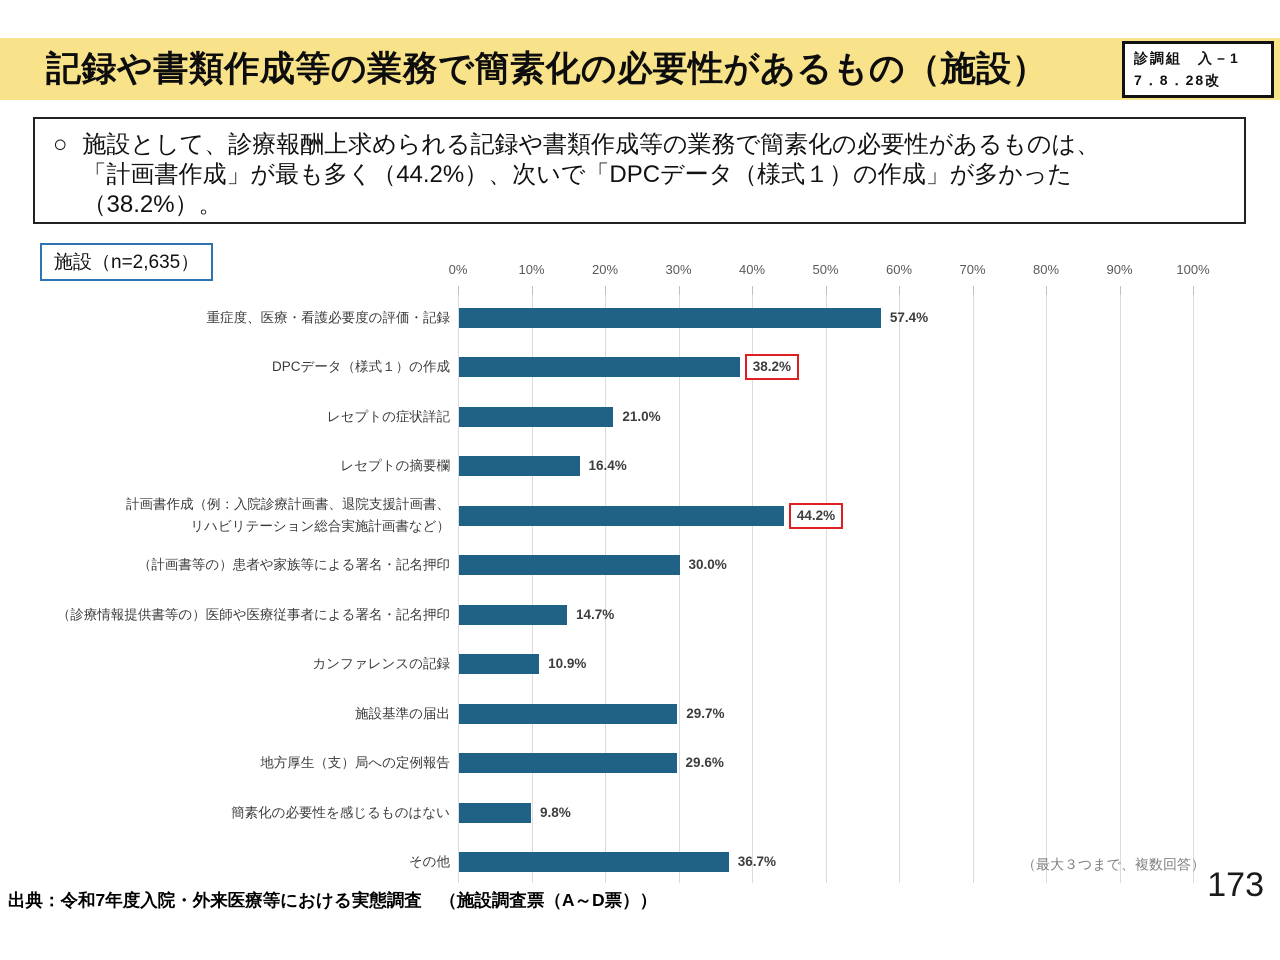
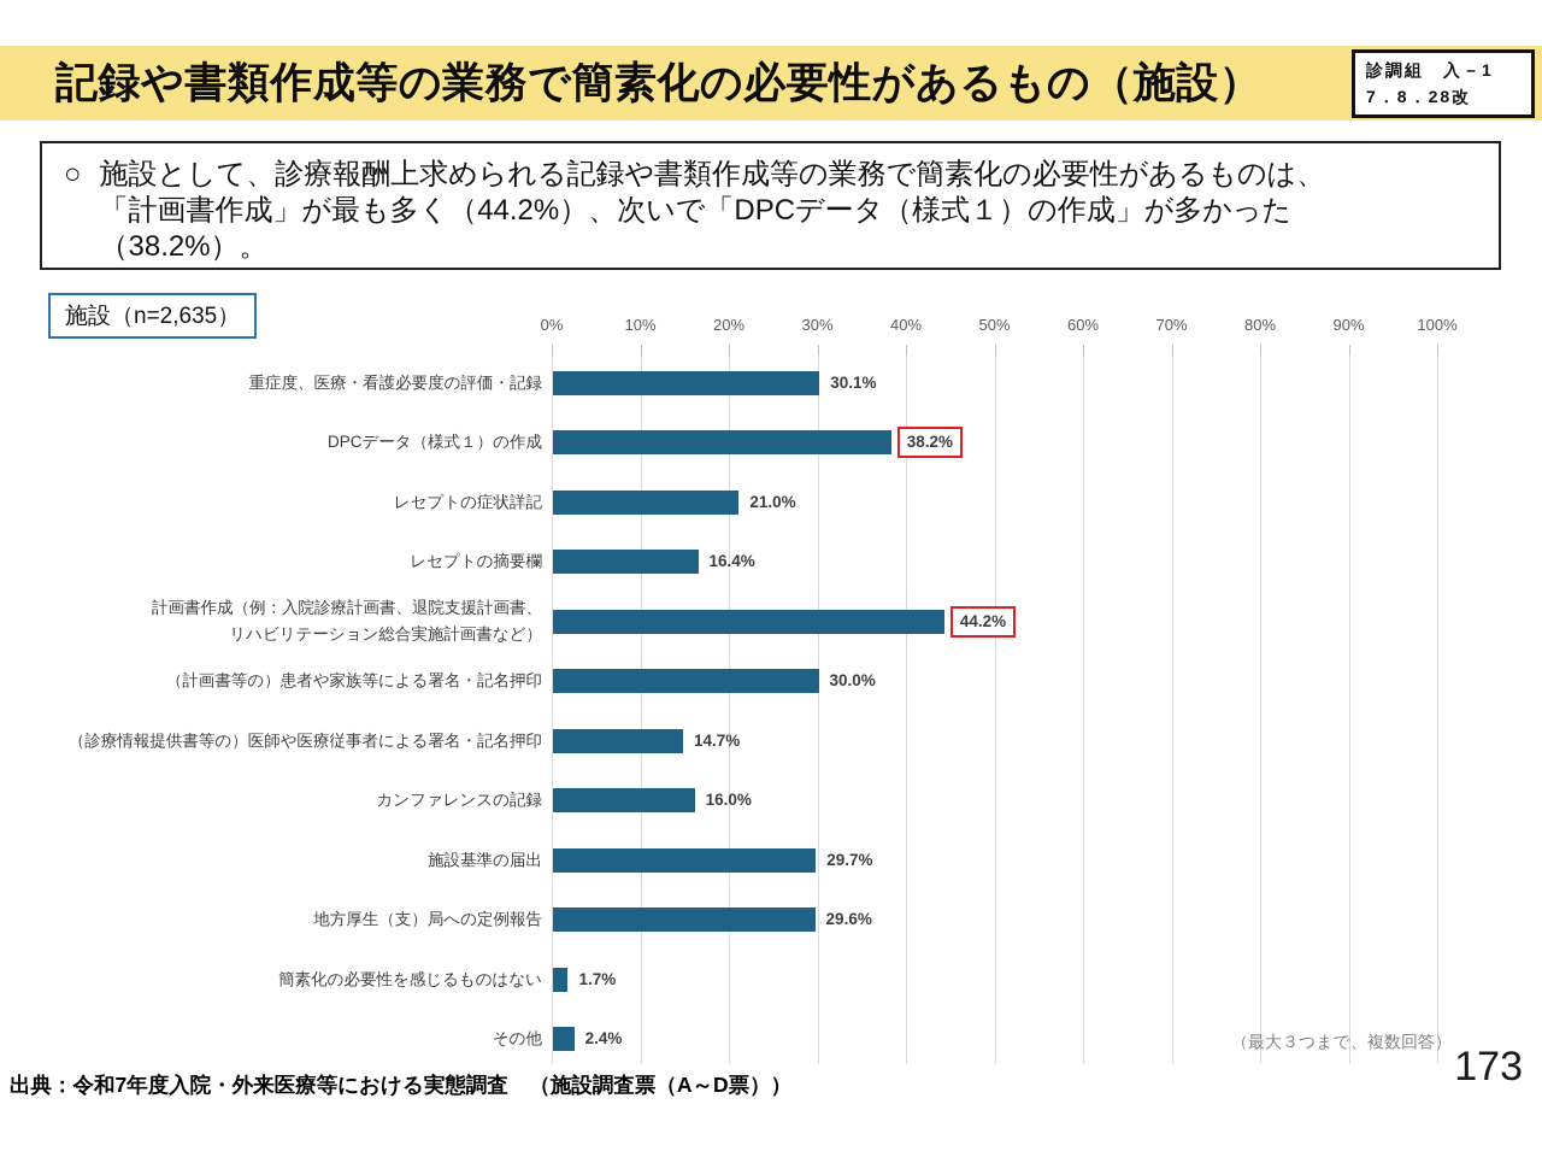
重症度、医療・看護必要度の評価・記録: 57.4% -> 30.1%
カンファレンスの記録: 10.9% -> 16.0%
簡素化の必要性を感じるものはない: 9.8% -> 1.7%
その他: 36.7% -> 2.4%
